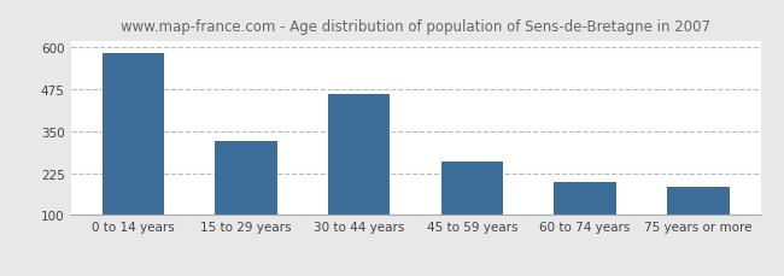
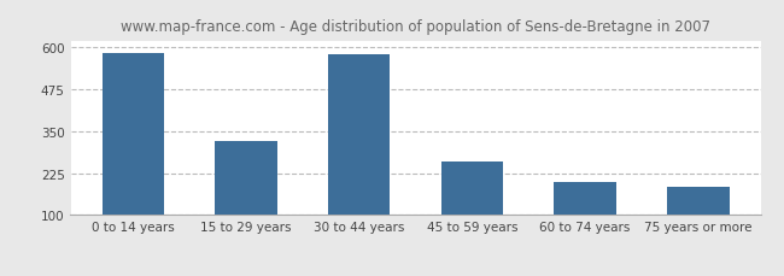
30 to 44 years: 460 -> 577
